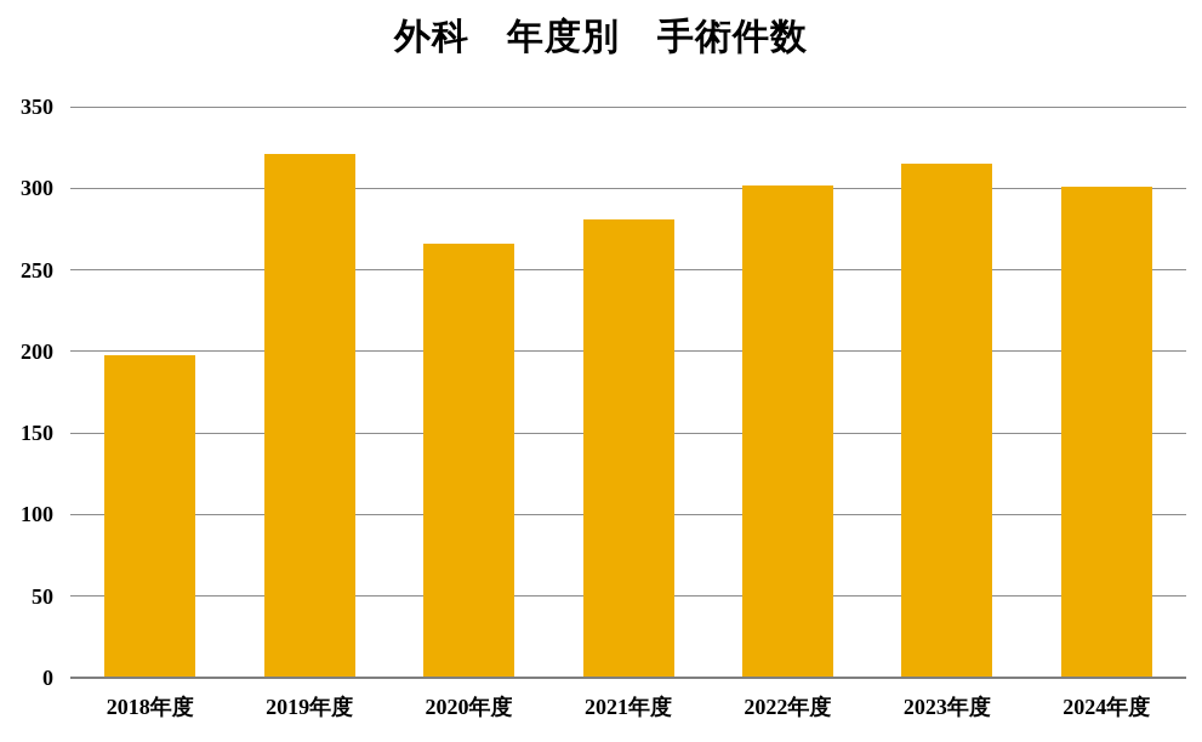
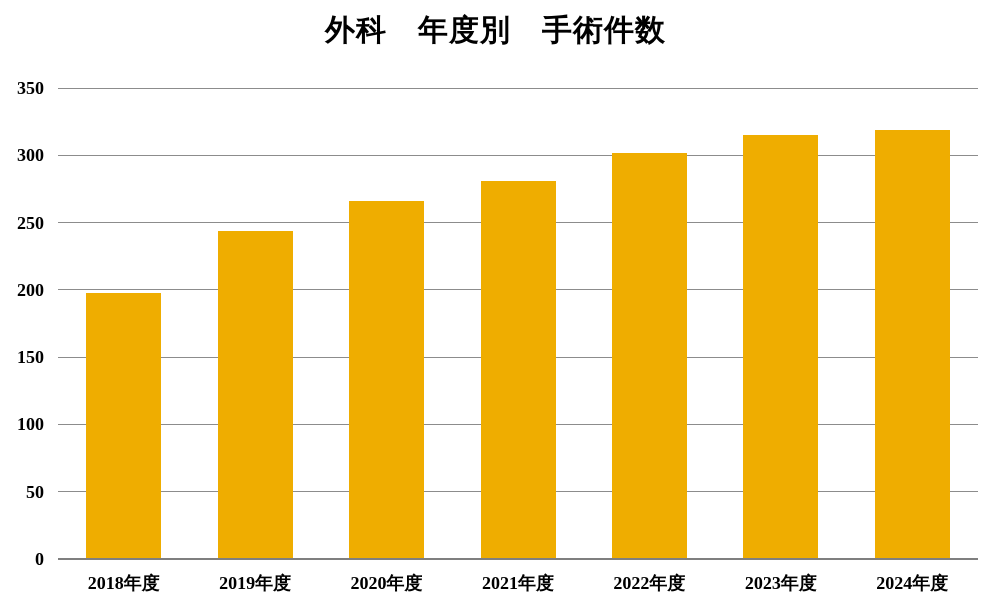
2019年度: 321 -> 244
2024年度: 301 -> 319
